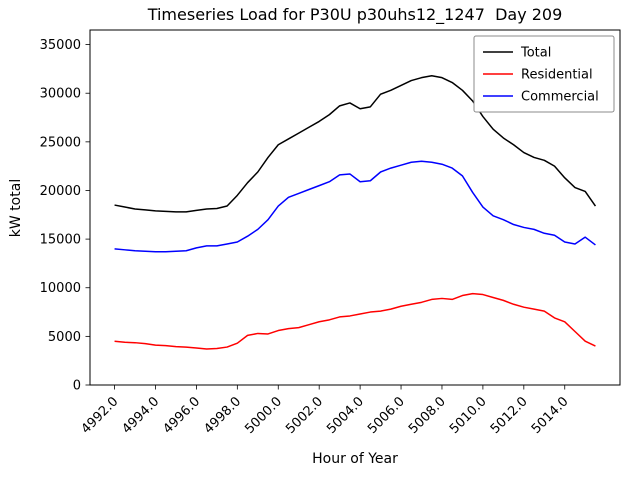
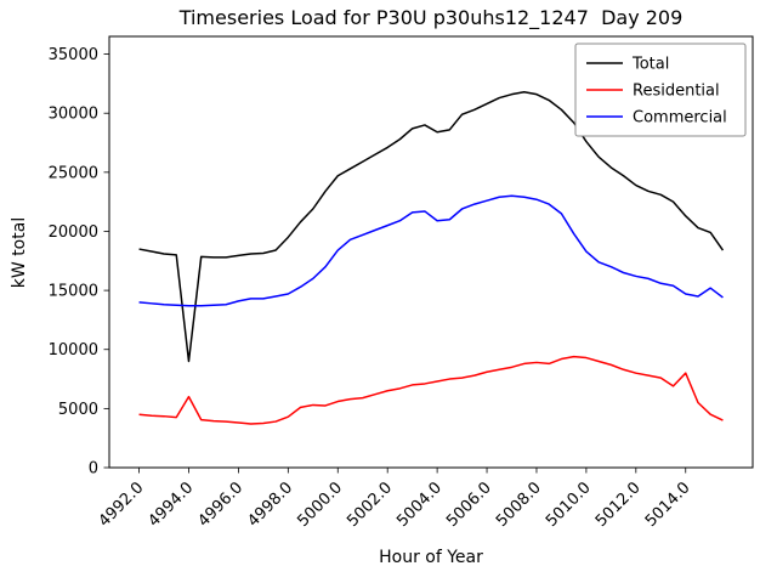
Total/4994.0: 18000 -> 9000
Residential/4994.0: 4000 -> 6000
Residential/5014.0: 6000 -> 8000
